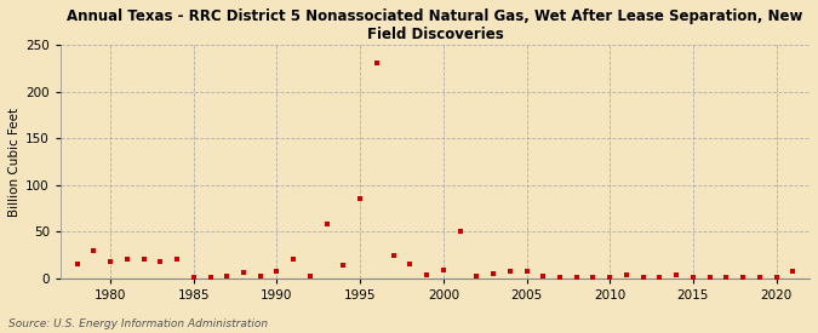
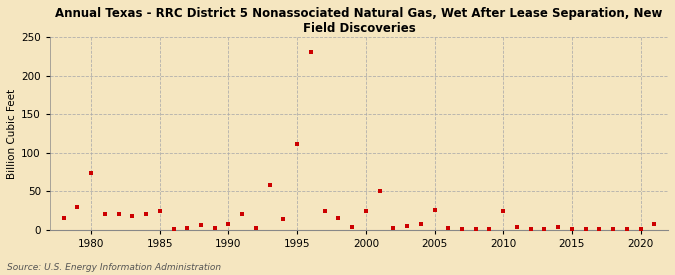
1980: 18 -> 74
1985: 0 -> 24
1995: 85 -> 112
2000: 9 -> 24
2005: 7 -> 26
2010: 1 -> 24
